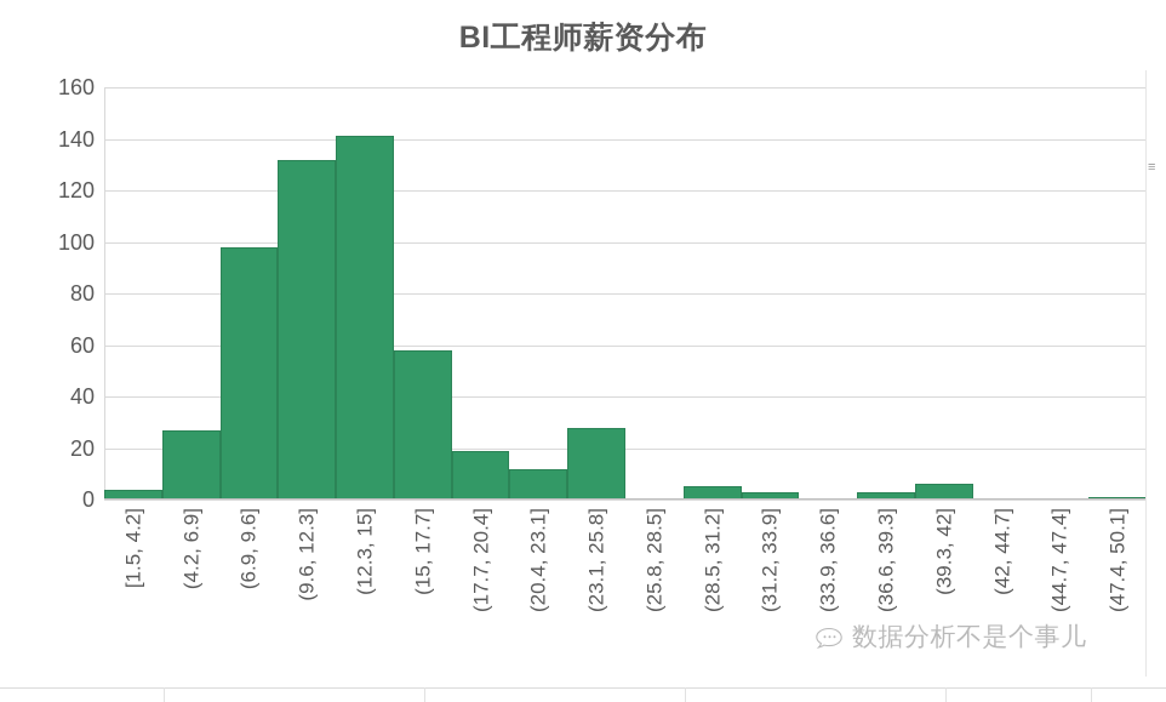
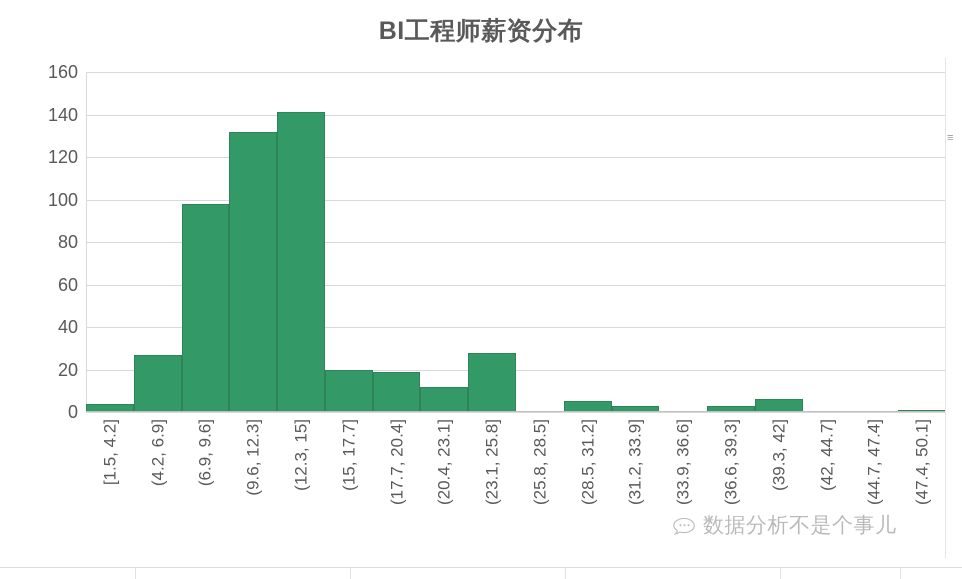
(15, 17.7]: 58 -> 20
